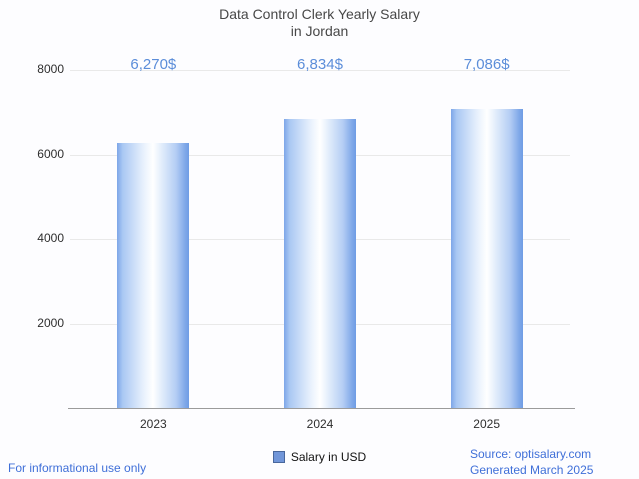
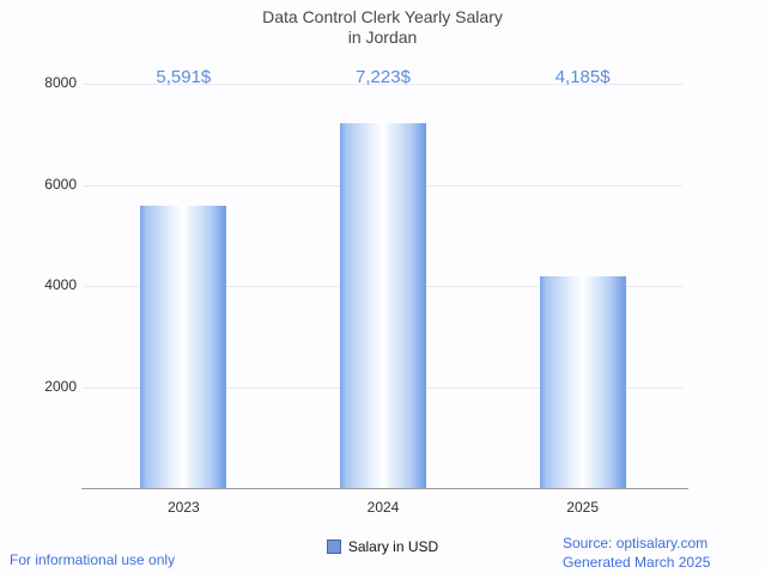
2023: 6,270 -> 5,591
2024: 6,834 -> 7,223
2025: 7,086 -> 4,185
